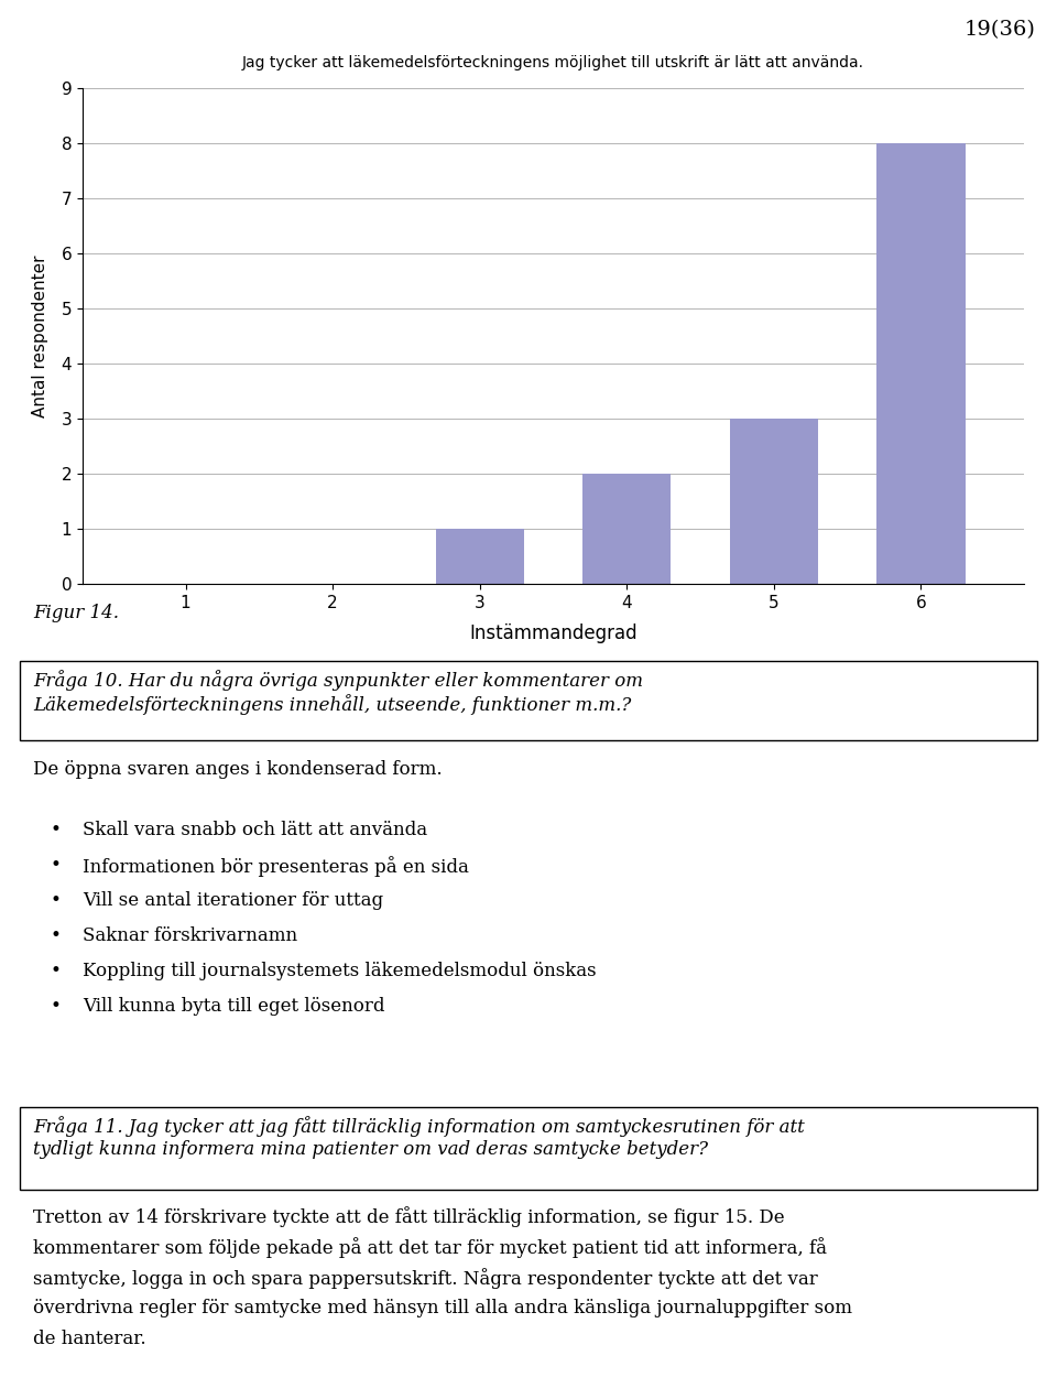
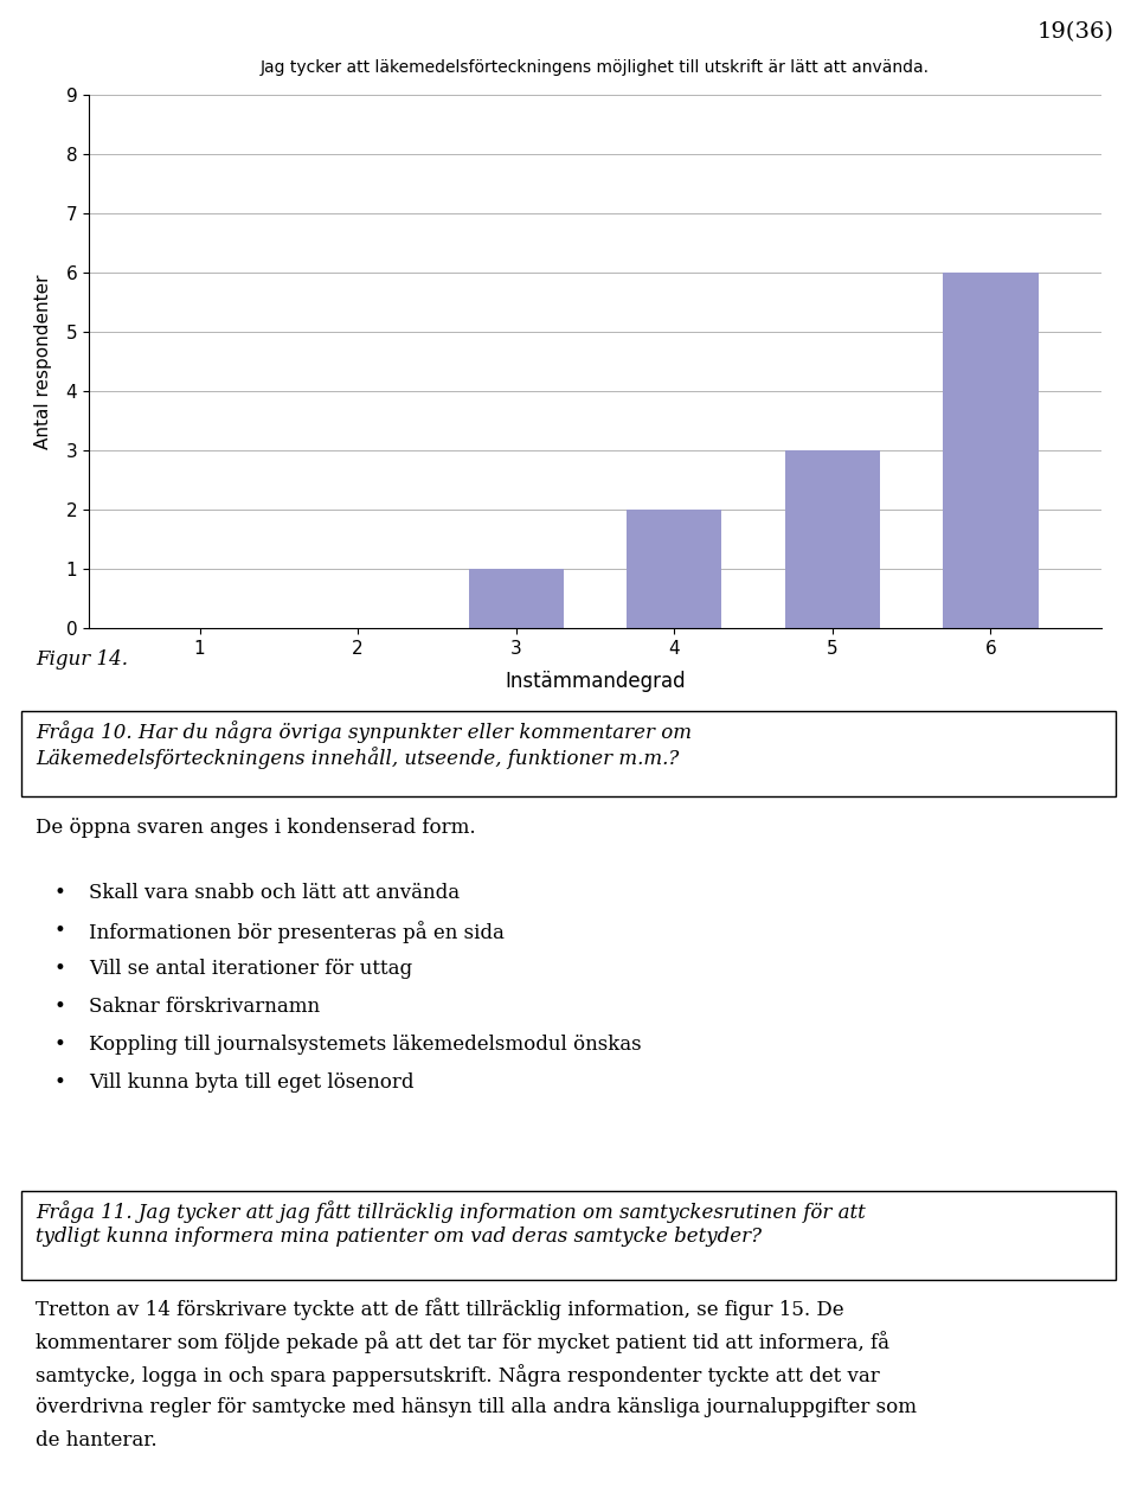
6: 8 -> 6
